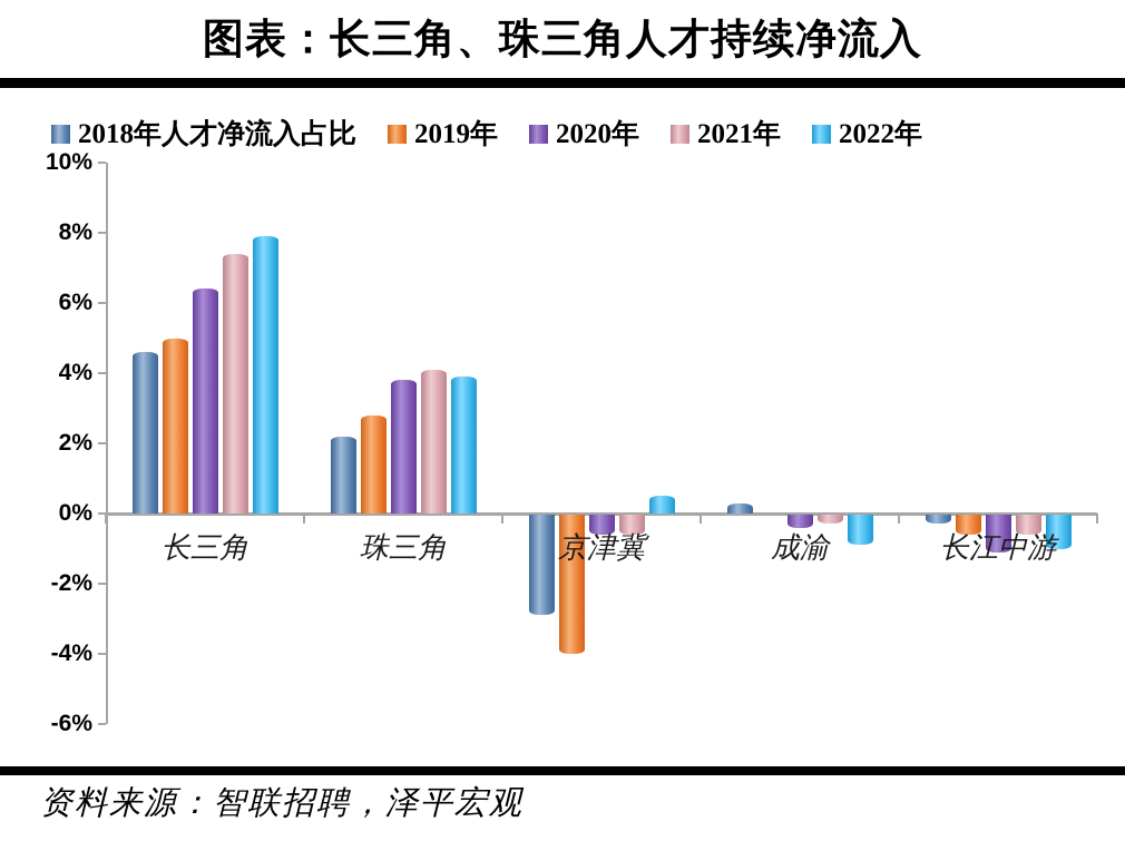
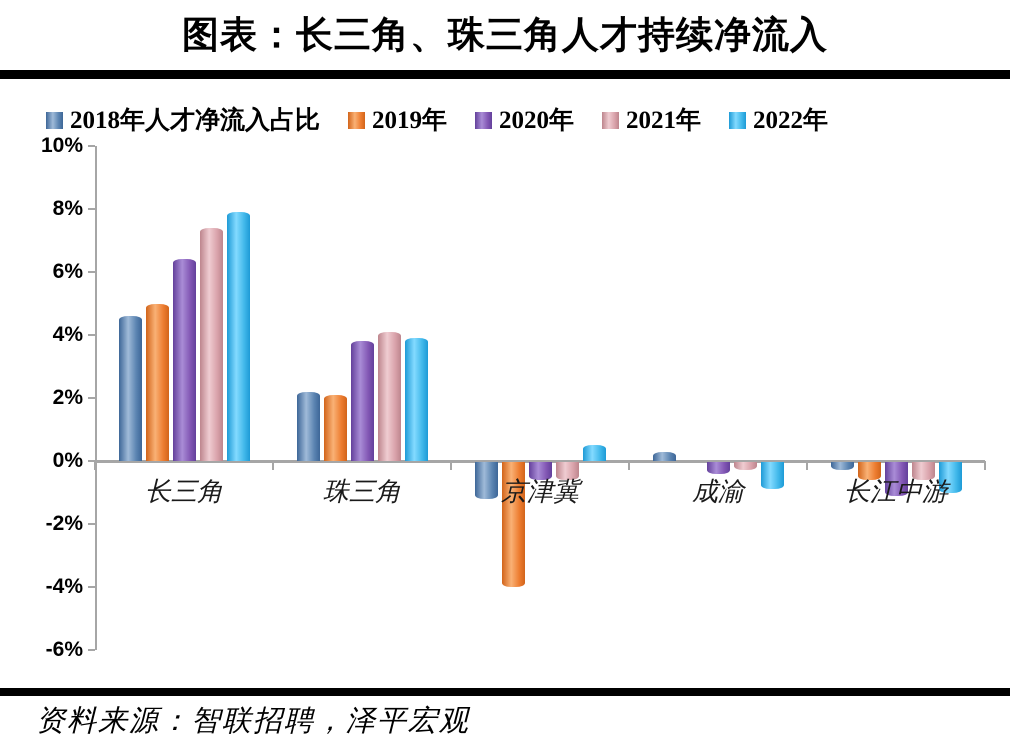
2019年/珠三角: 2.8% -> 2.1%
2018年人才净流入占比/京津冀: -2.9% -> -1.2%
